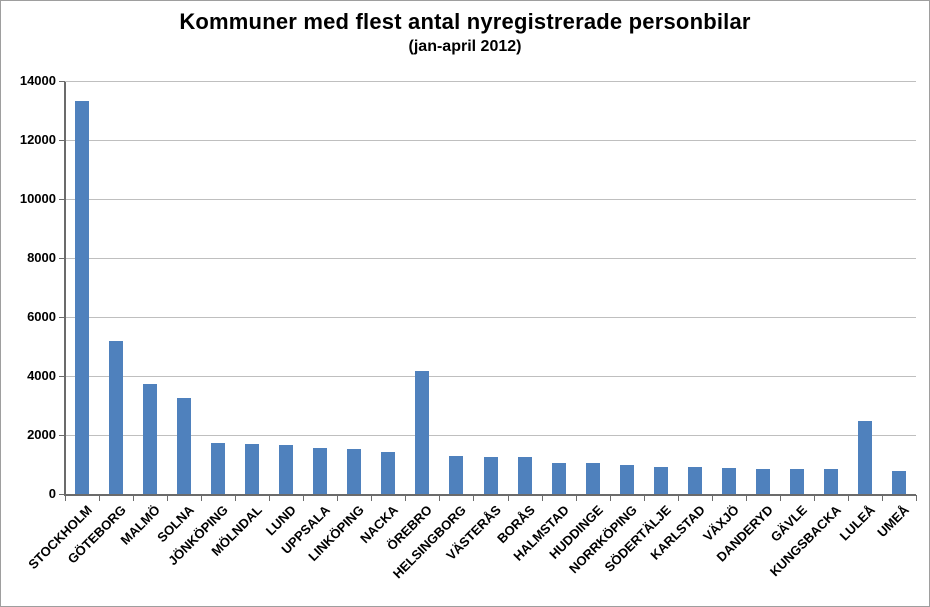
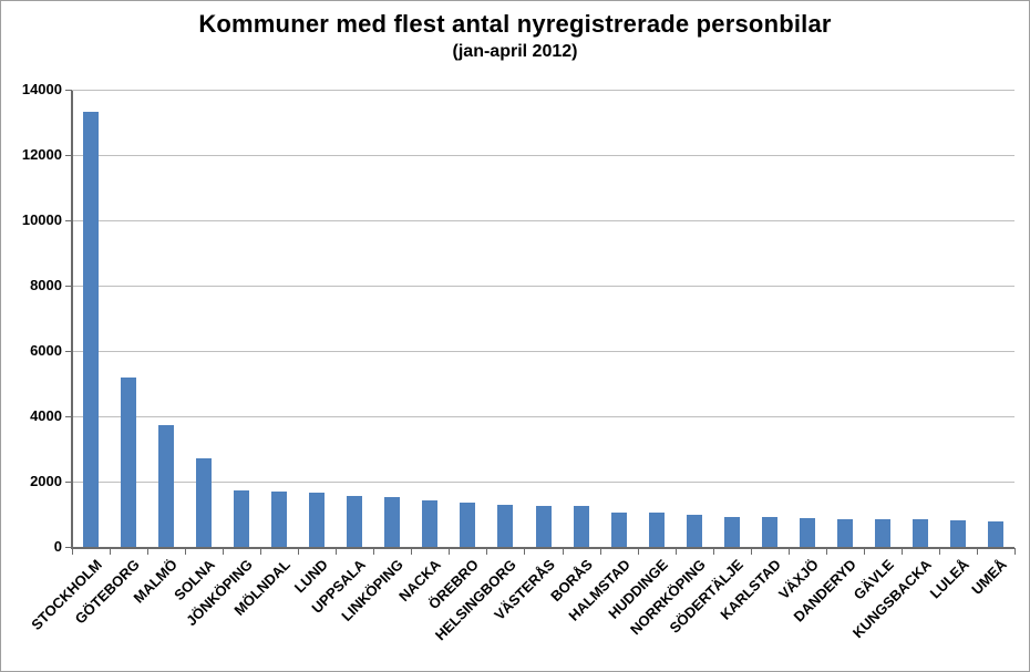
SOLNA: 3300 -> 2700
ÖREBRO: 4200 -> 1400
LULEÅ: 2500 -> 800
